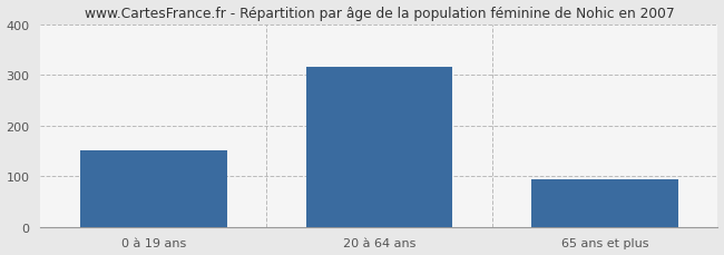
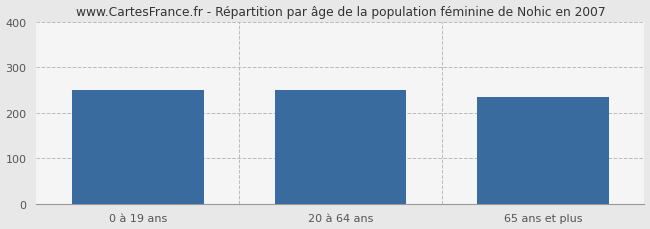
0 à 19 ans: 150 -> 250
20 à 64 ans: 315 -> 250
65 ans et plus: 93 -> 235
